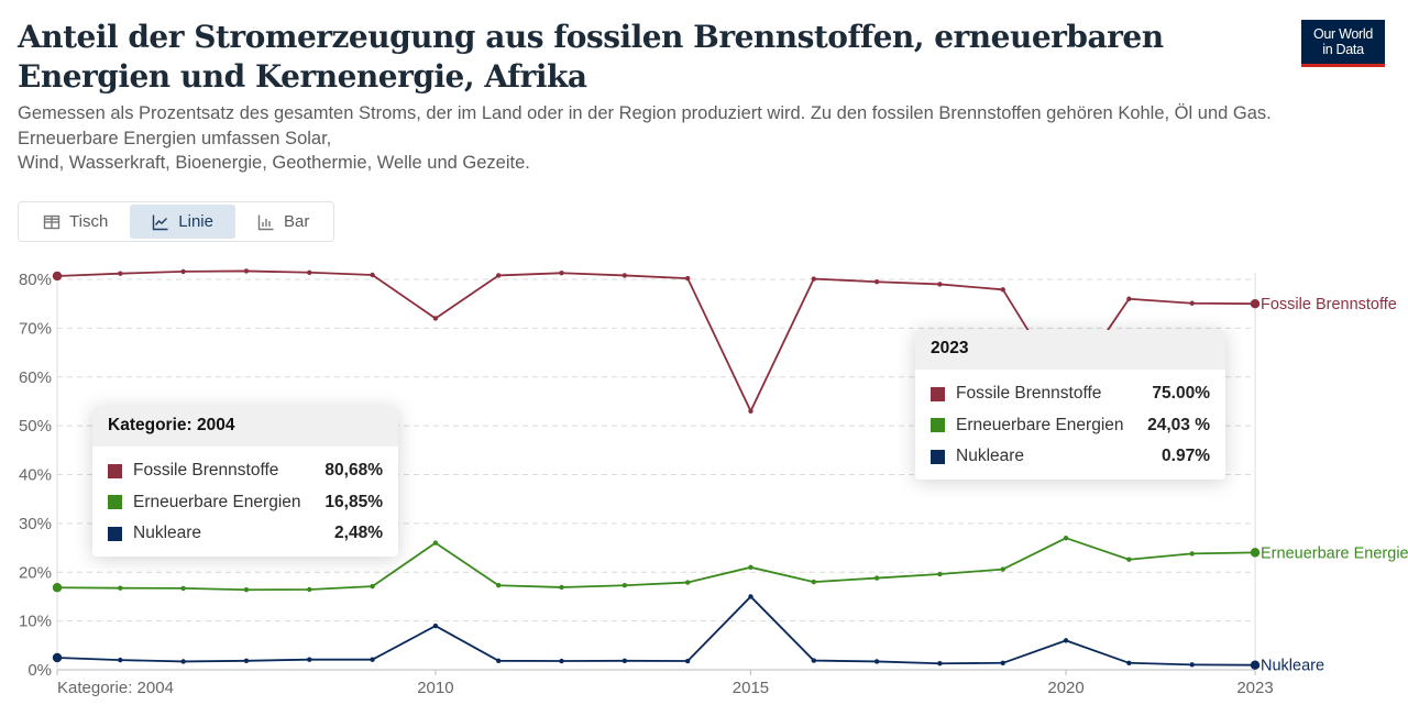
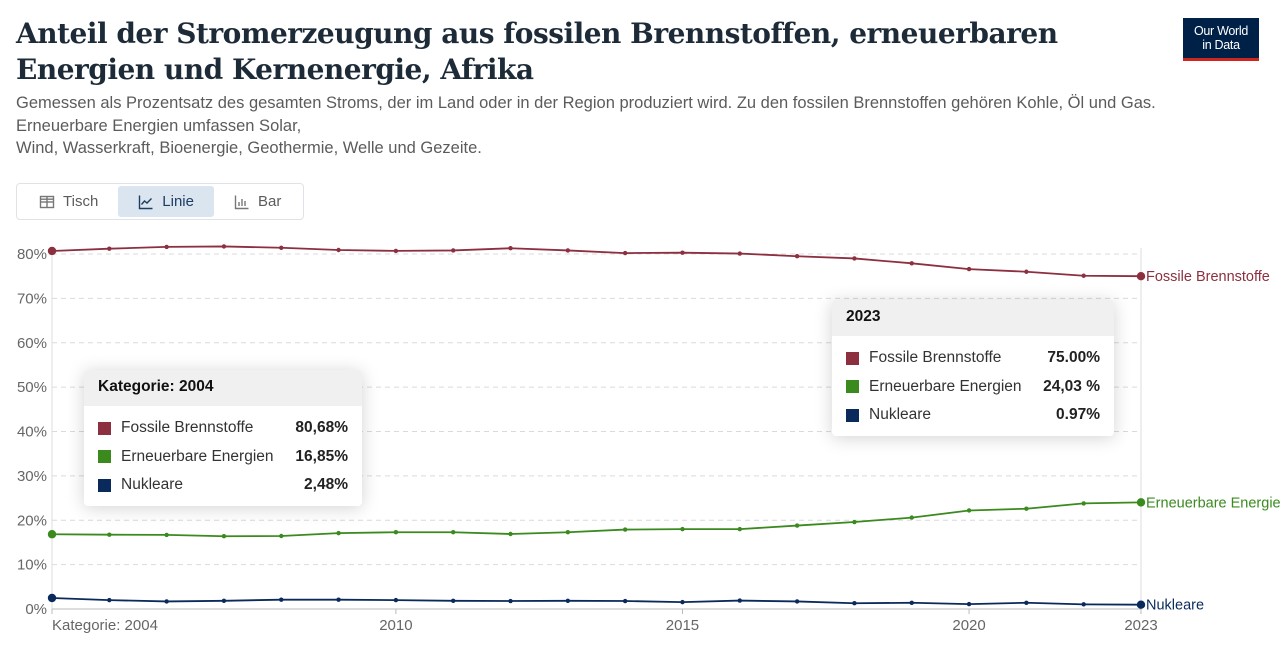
Fossile Brennstoffe/2010: 72% -> 81%
Erneuerbare Energien/2010: 26% -> 17%
Nukleare/2010: 9% -> 2%
Fossile Brennstoffe/2015: 53% -> 80%
Erneuerbare Energien/2015: 21% -> 18%
Nukleare/2015: 15% -> 2%
Fossile Brennstoffe/2020: 57% -> 77%
Erneuerbare Energien/2020: 27% -> 22%
Nukleare/2020: 6% -> 1%
